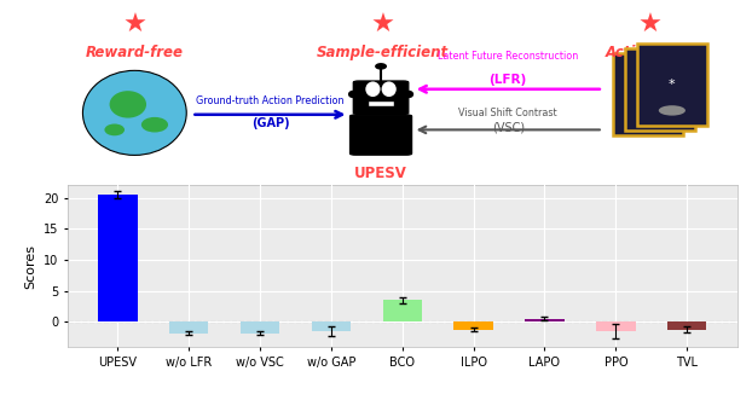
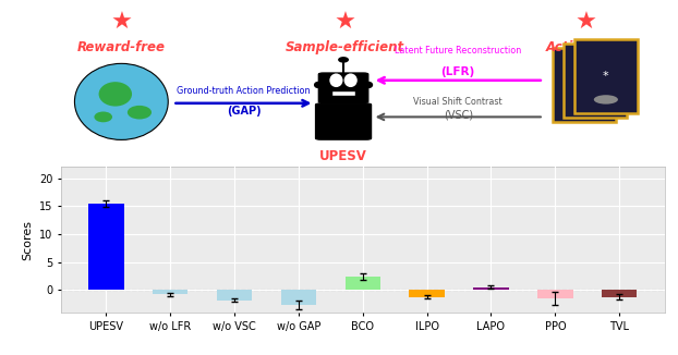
UPESV: 20.5 -> 15.4
w/o LFR: -1.8 -> -0.8
w/o GAP: -1.5 -> -2.6
BCO: 3.5 -> 2.4
